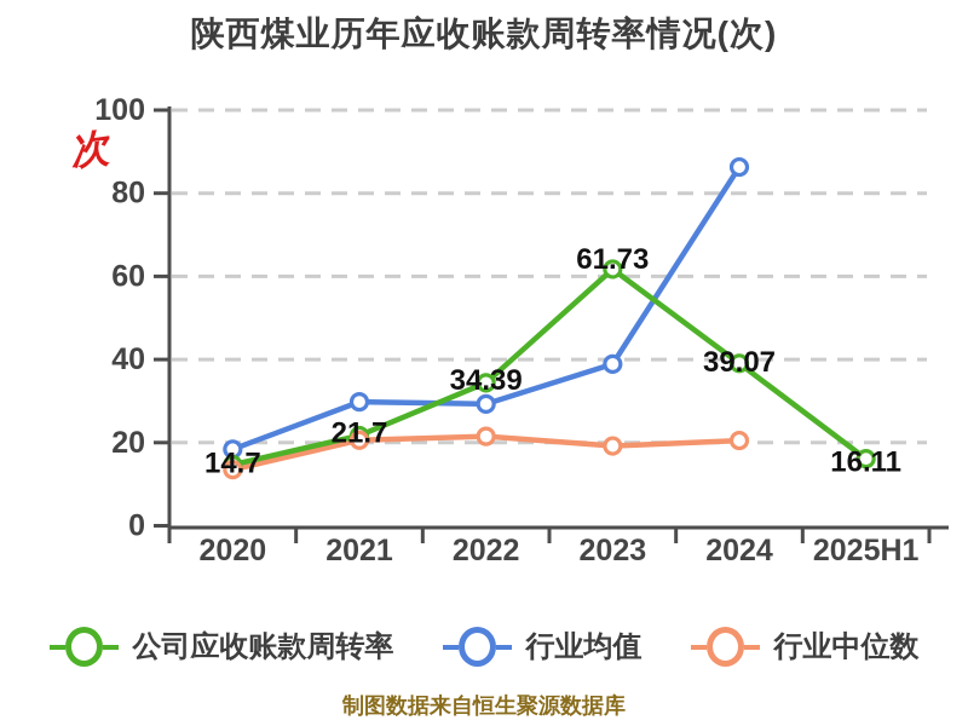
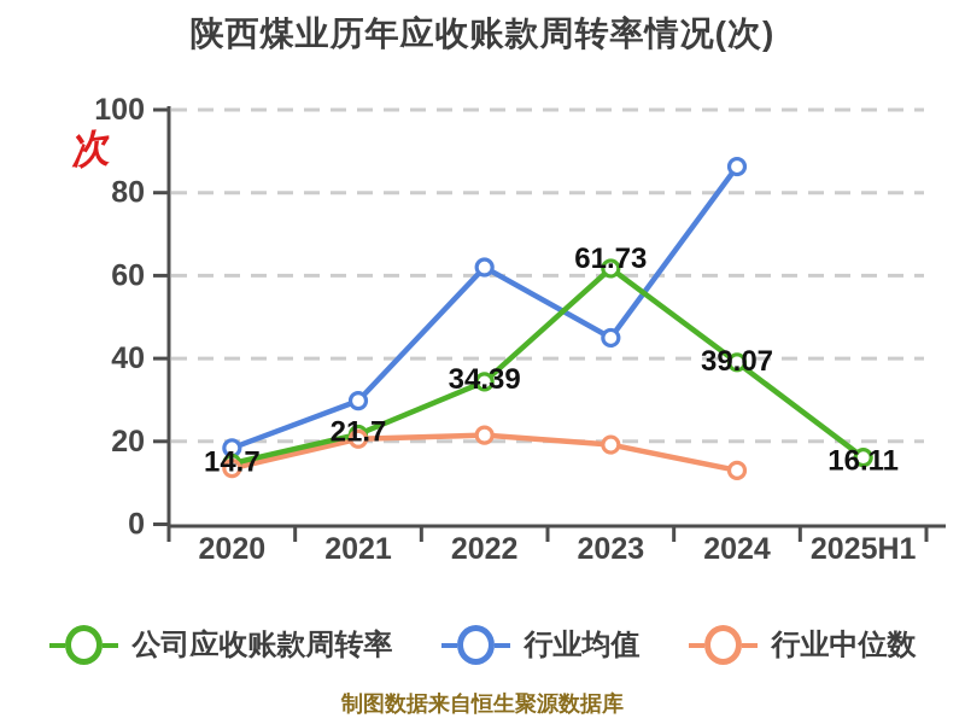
行业均值/2022: 29 -> 62
行业均值/2023: 39 -> 45
行业中位数/2024: 20 -> 13
